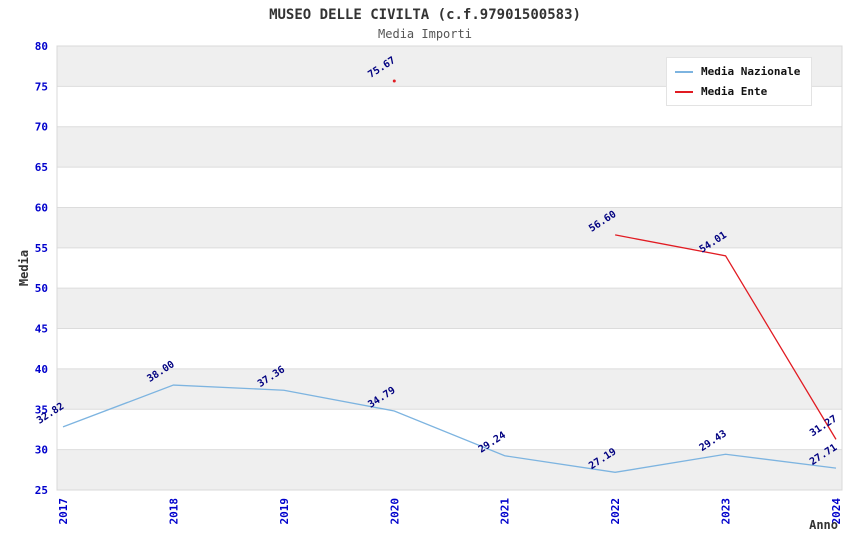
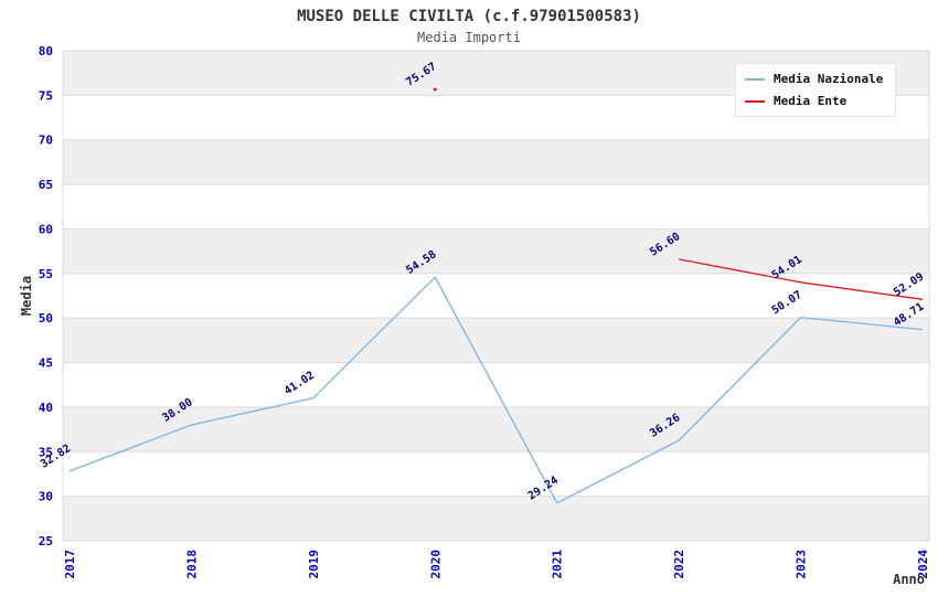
Media Nazionale/2019: 37.36 -> 41.02
Media Nazionale/2020: 34.79 -> 54.58
Media Nazionale/2022: 27.19 -> 36.26
Media Nazionale/2023: 29.43 -> 50.07
Media Nazionale/2024: 27.71 -> 48.71
Media Ente/2024: 31.27 -> 52.09
